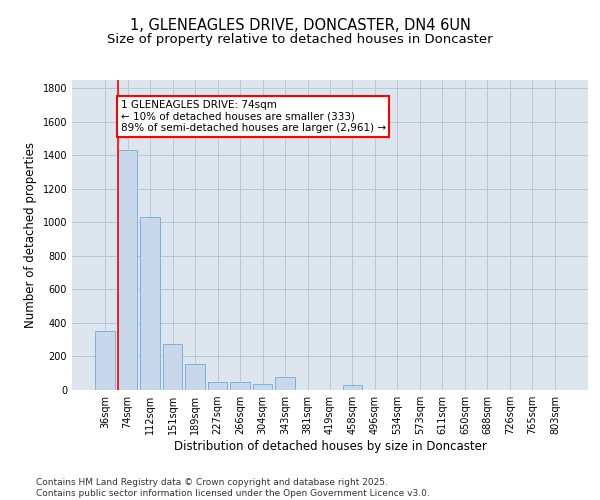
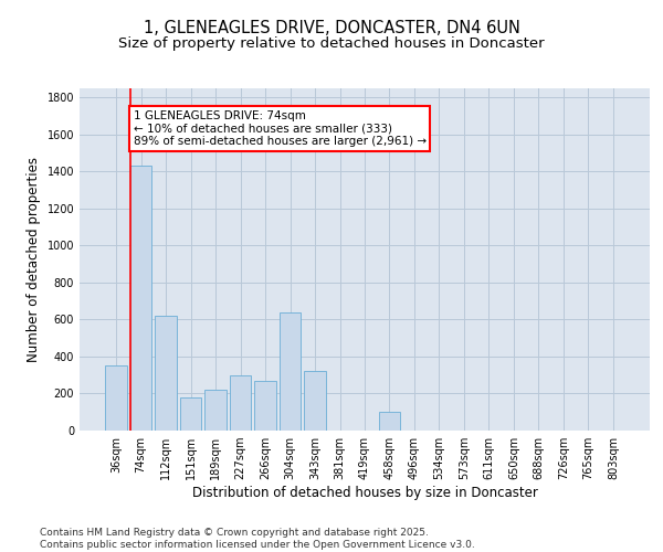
112sqm: 1030 -> 620
151sqm: 280 -> 180
189sqm: 160 -> 220
227sqm: 50 -> 300
266sqm: 40 -> 270
304sqm: 40 -> 640
343sqm: 80 -> 320
458sqm: 30 -> 100
